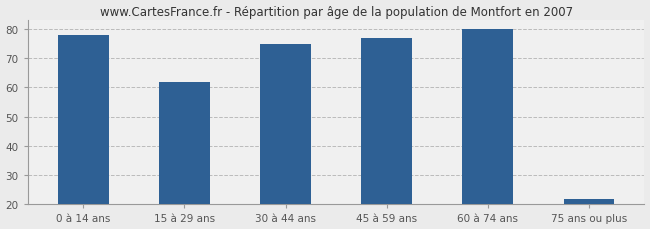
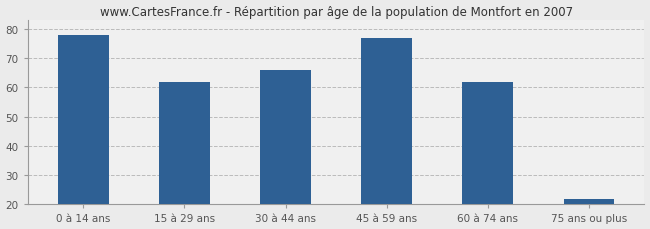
30 à 44 ans: 75 -> 66
60 à 74 ans: 80 -> 62
